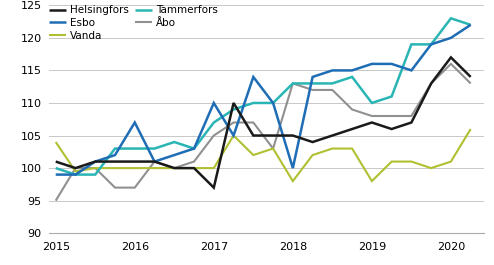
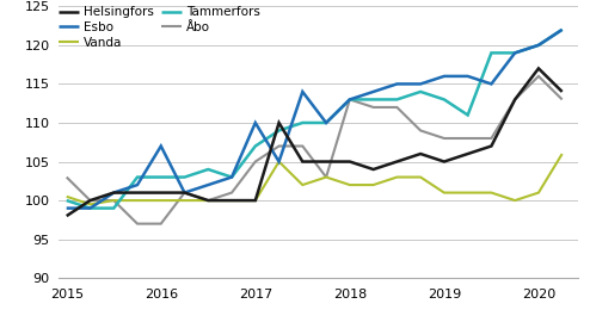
Helsingfors/2015: 101 -> 98
Vanda/2015: 104.0 -> 100.5
Åbo/2015: 95 -> 103
Helsingfors/2017: 97 -> 100
Vanda/2018: 98.0 -> 102.0
Esbo/2018: 100 -> 113
Helsingfors/2019: 107 -> 105
Vanda/2019: 98.0 -> 101.0
Tammerfors/2019: 110 -> 113
Tammerfors/2020: 123 -> 120
